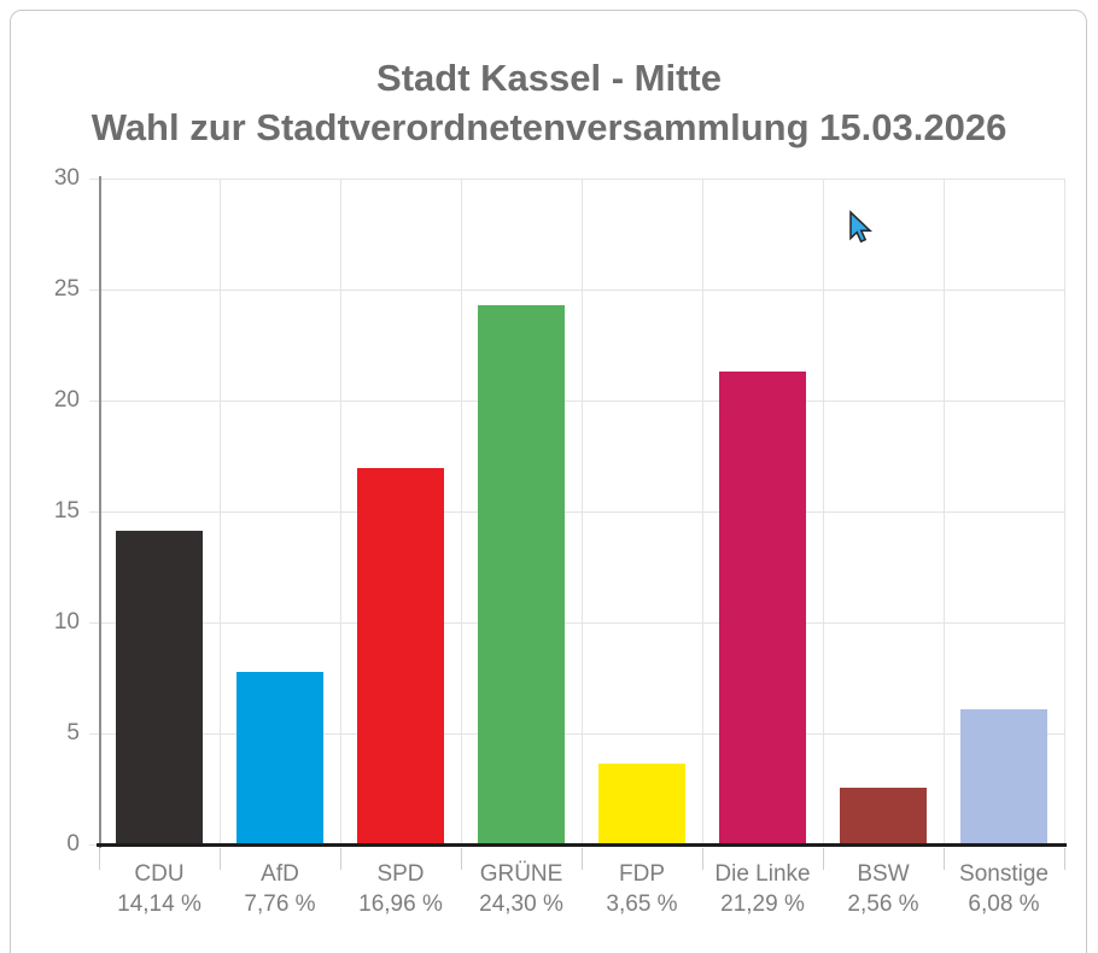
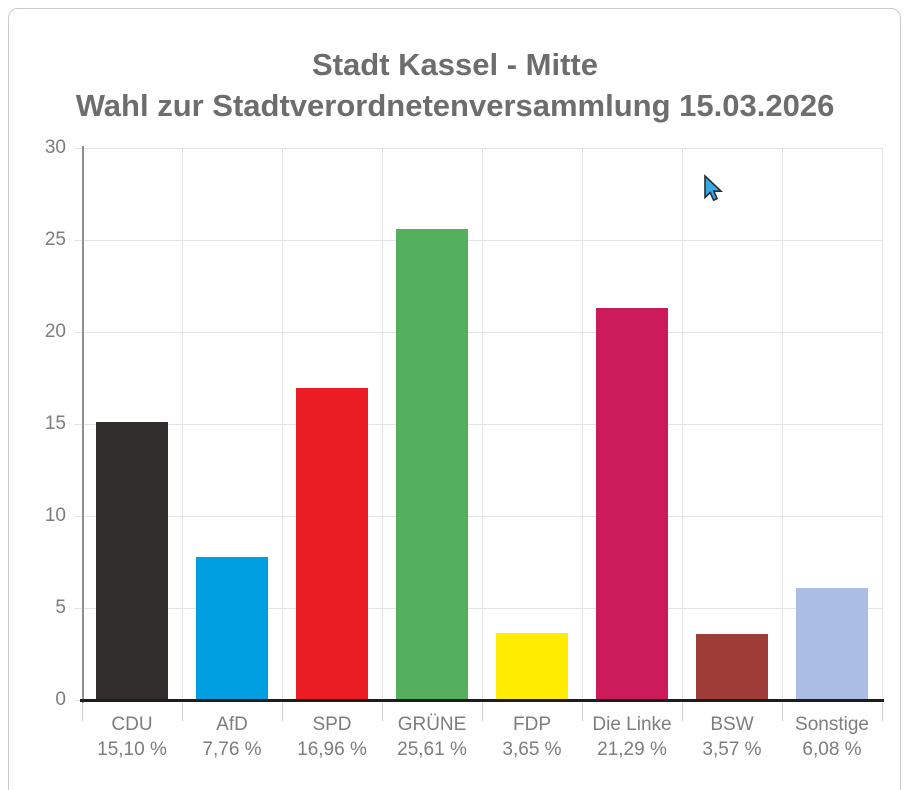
CDU: 14,14 -> 15,10
GRÜNE: 24,30 -> 25,61
BSW: 2,56 -> 3,57
